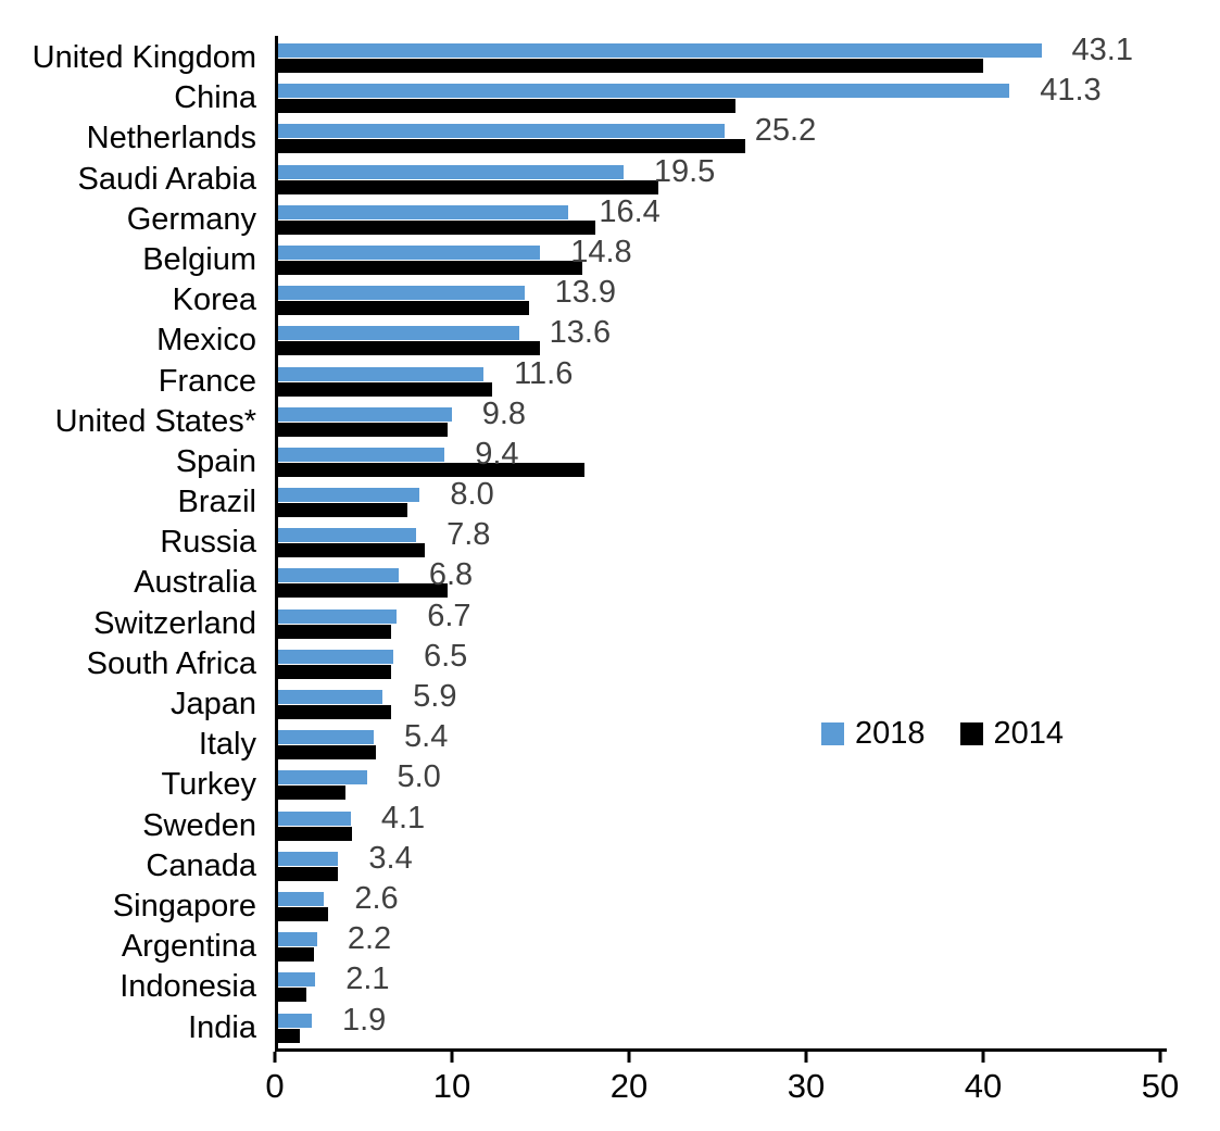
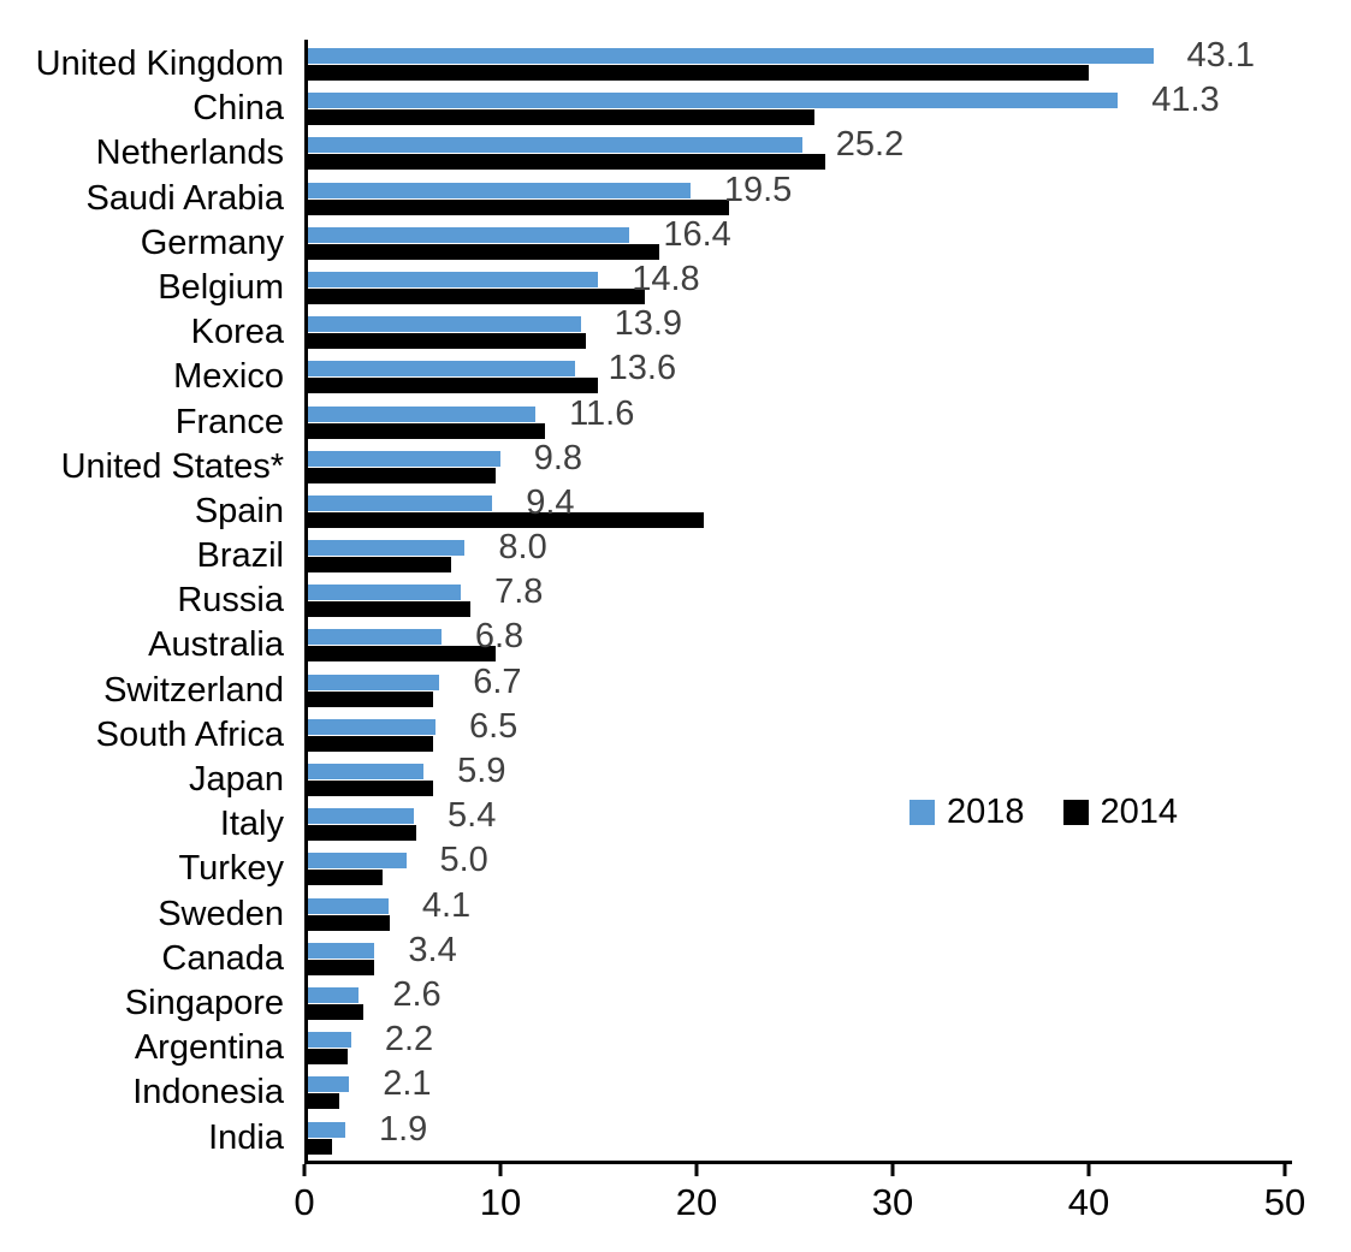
2014/Spain: 17.3 -> 20.2
